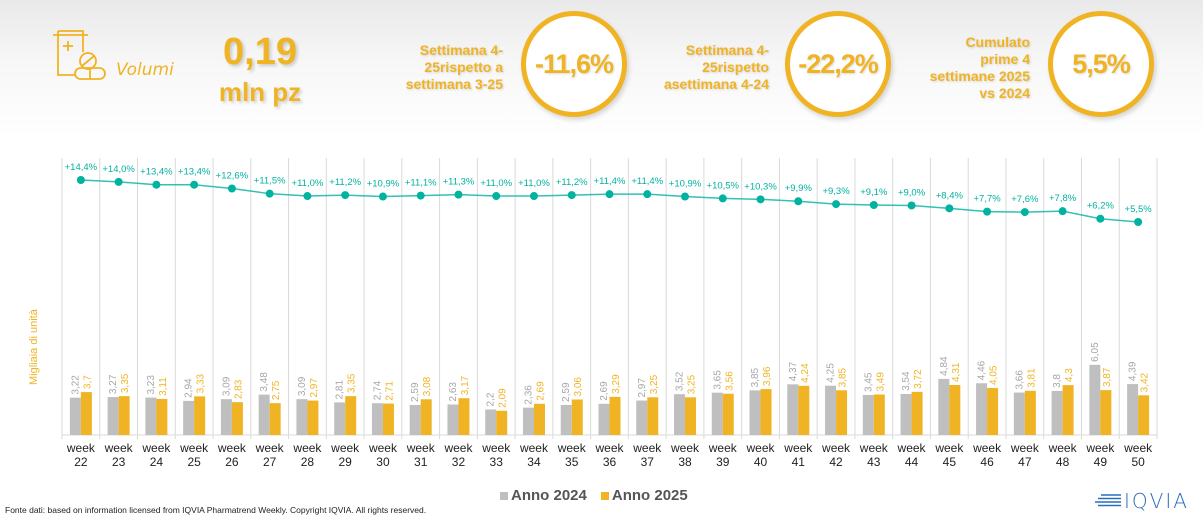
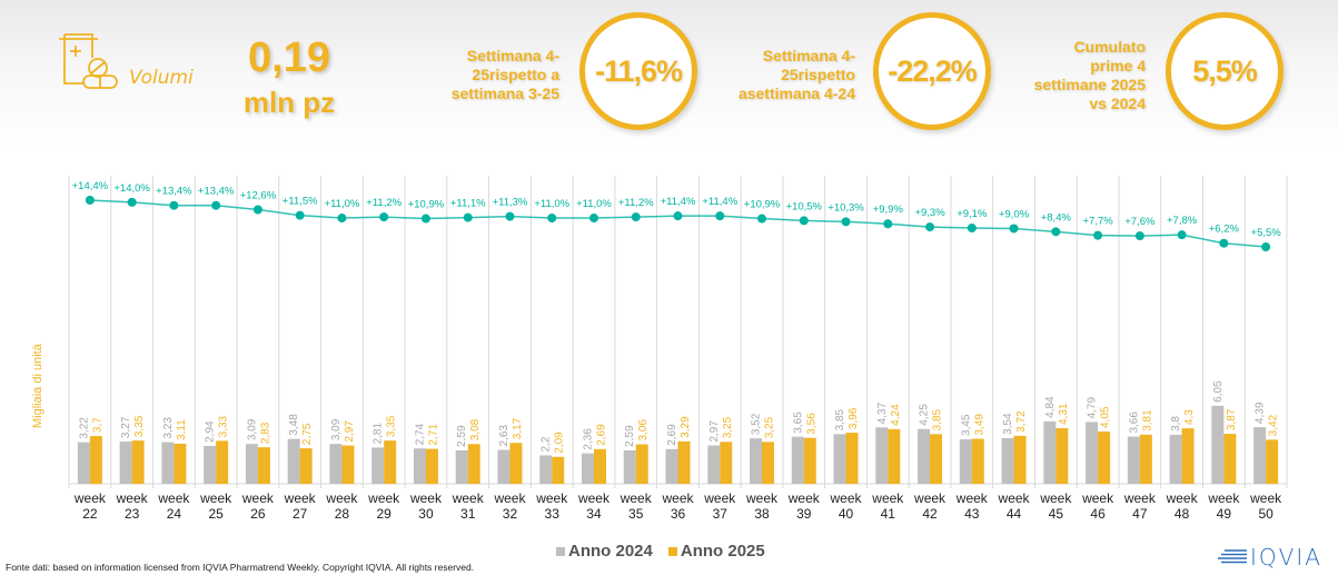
Anno 2024/week 46: 4,46 -> 4,79
